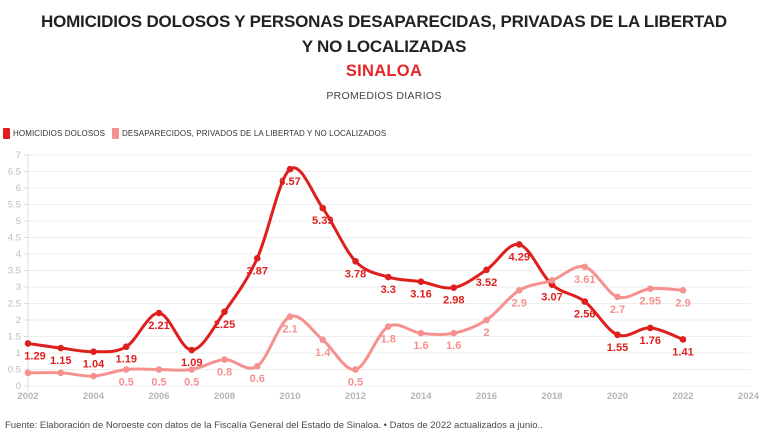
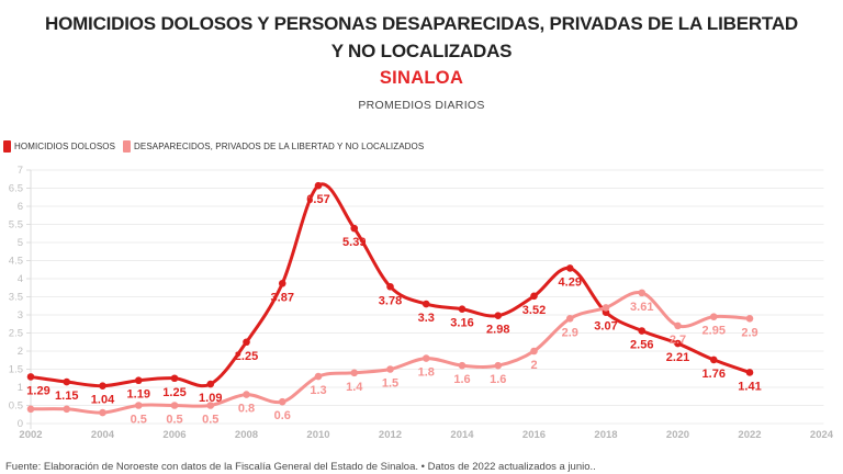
HOMICIDIOS DOLOSOS/2006: 2.21 -> 1.25
DESAPARECIDOS, PRIVADOS DE LA LIBERTAD Y NO LOCALIZADOS/2010: 2.1 -> 1.3
DESAPARECIDOS, PRIVADOS DE LA LIBERTAD Y NO LOCALIZADOS/2012: 0.5 -> 1.5
HOMICIDIOS DOLOSOS/2020: 1.55 -> 2.21
